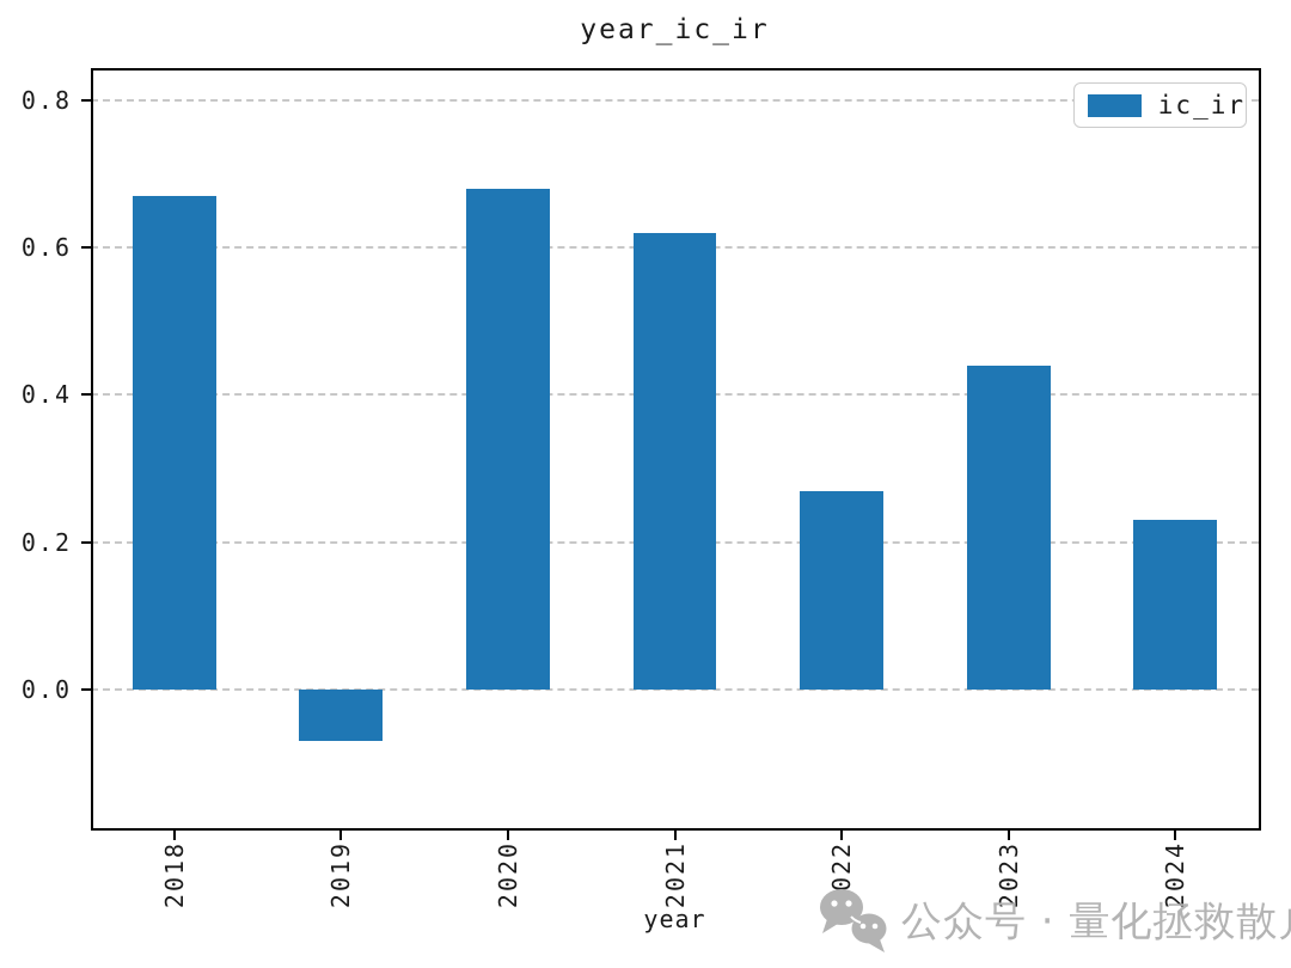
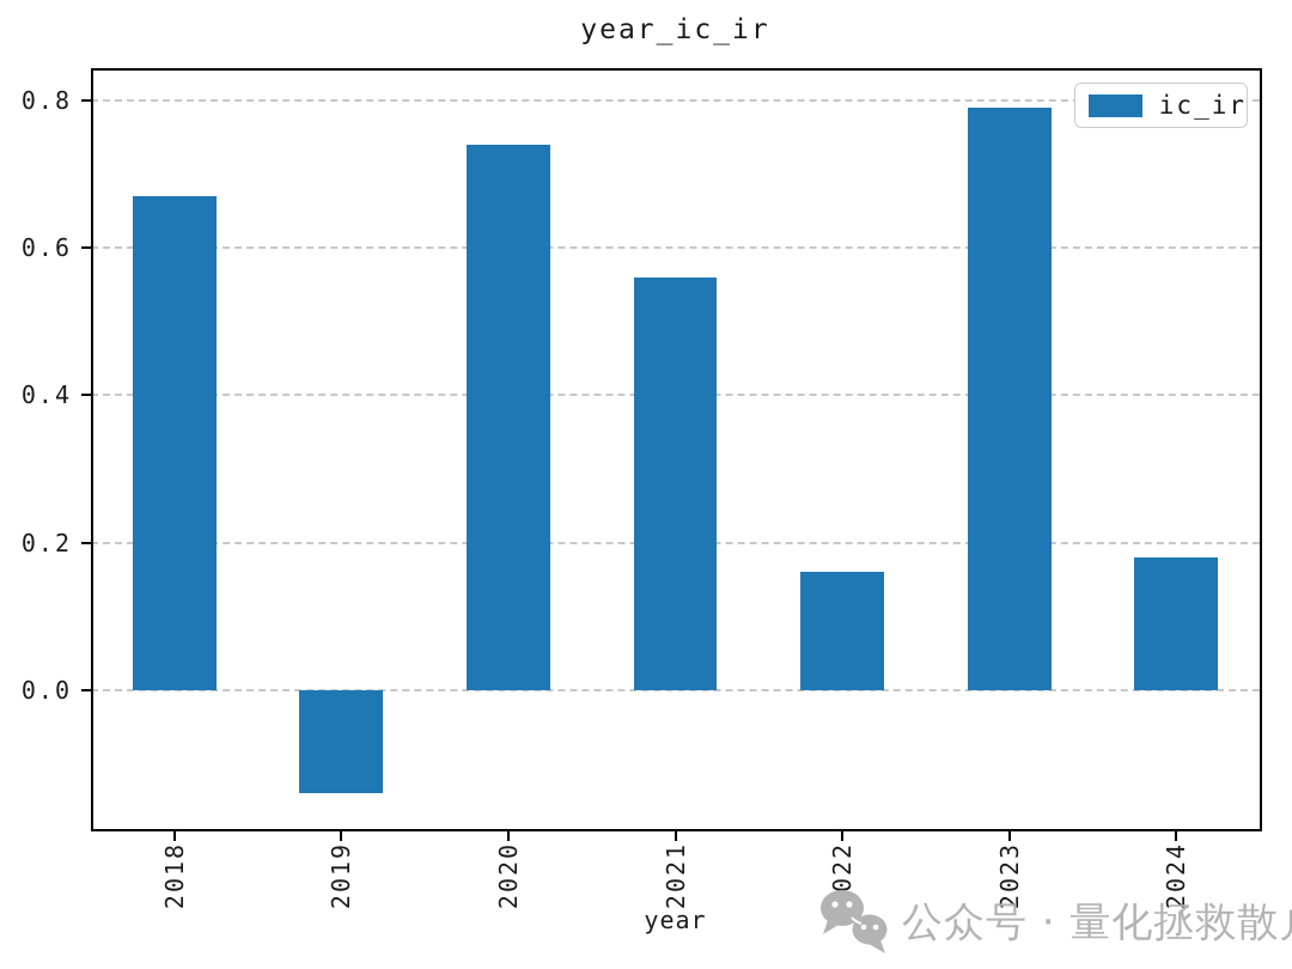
2019: -0.07 -> -0.14
2020: 0.68 -> 0.74
2021: 0.62 -> 0.56
2022: 0.27 -> 0.16
2023: 0.44 -> 0.79
2024: 0.23 -> 0.18
